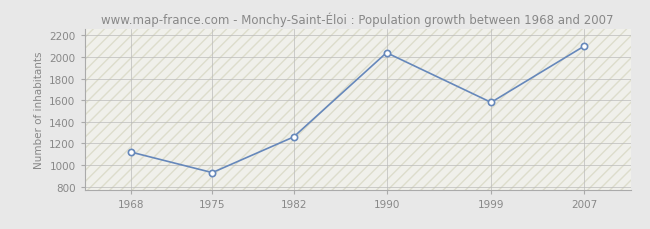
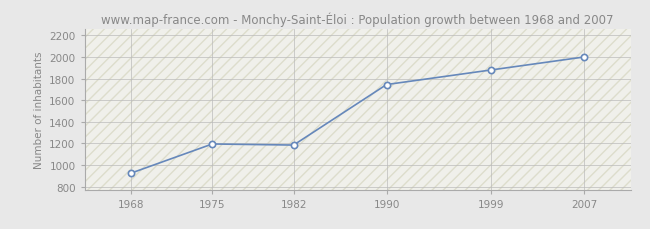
1968: 1120 -> 920
1975: 930 -> 1200
1982: 1260 -> 1180
1990: 2040 -> 1740
1999: 1580 -> 1880
2007: 2100 -> 2000
